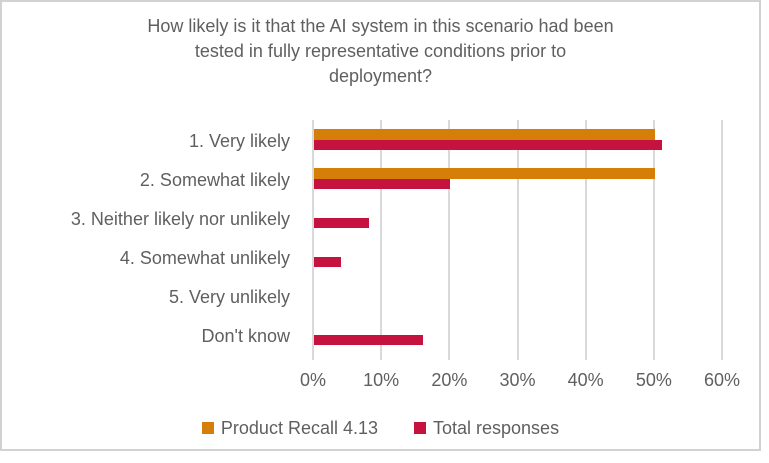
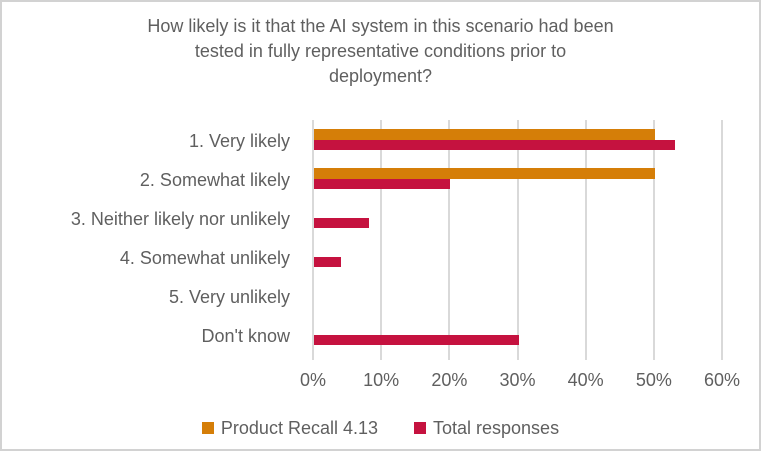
Total responses/1. Very likely: 51% -> 53%
Total responses/Don't know: 16% -> 30%
